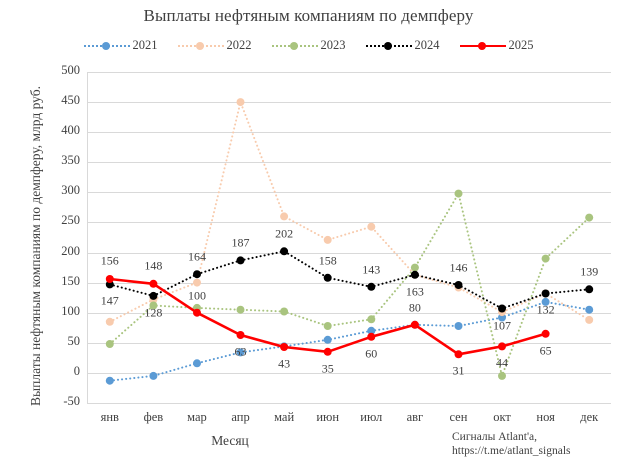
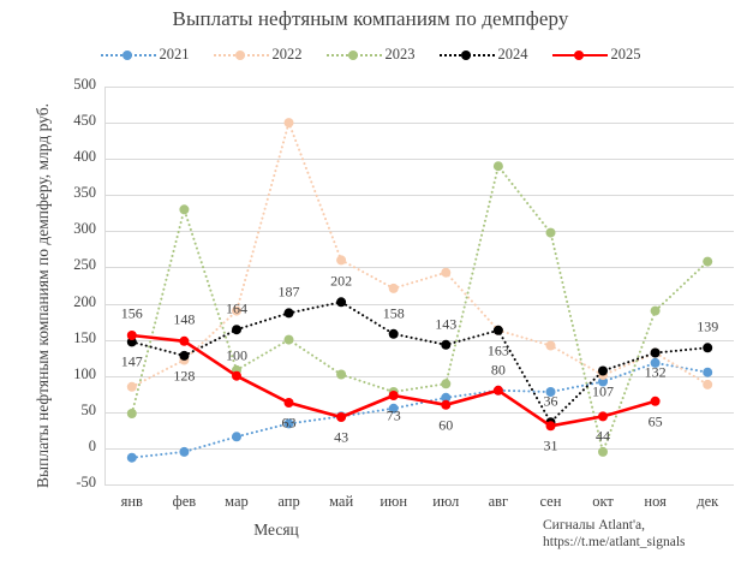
2023/фев: 110 -> 330
2022/мар: 150 -> 190
2023/апр: 100 -> 150
2025/июн: 35 -> 73
2023/авг: 180 -> 390
2024/сен: 146 -> 36
